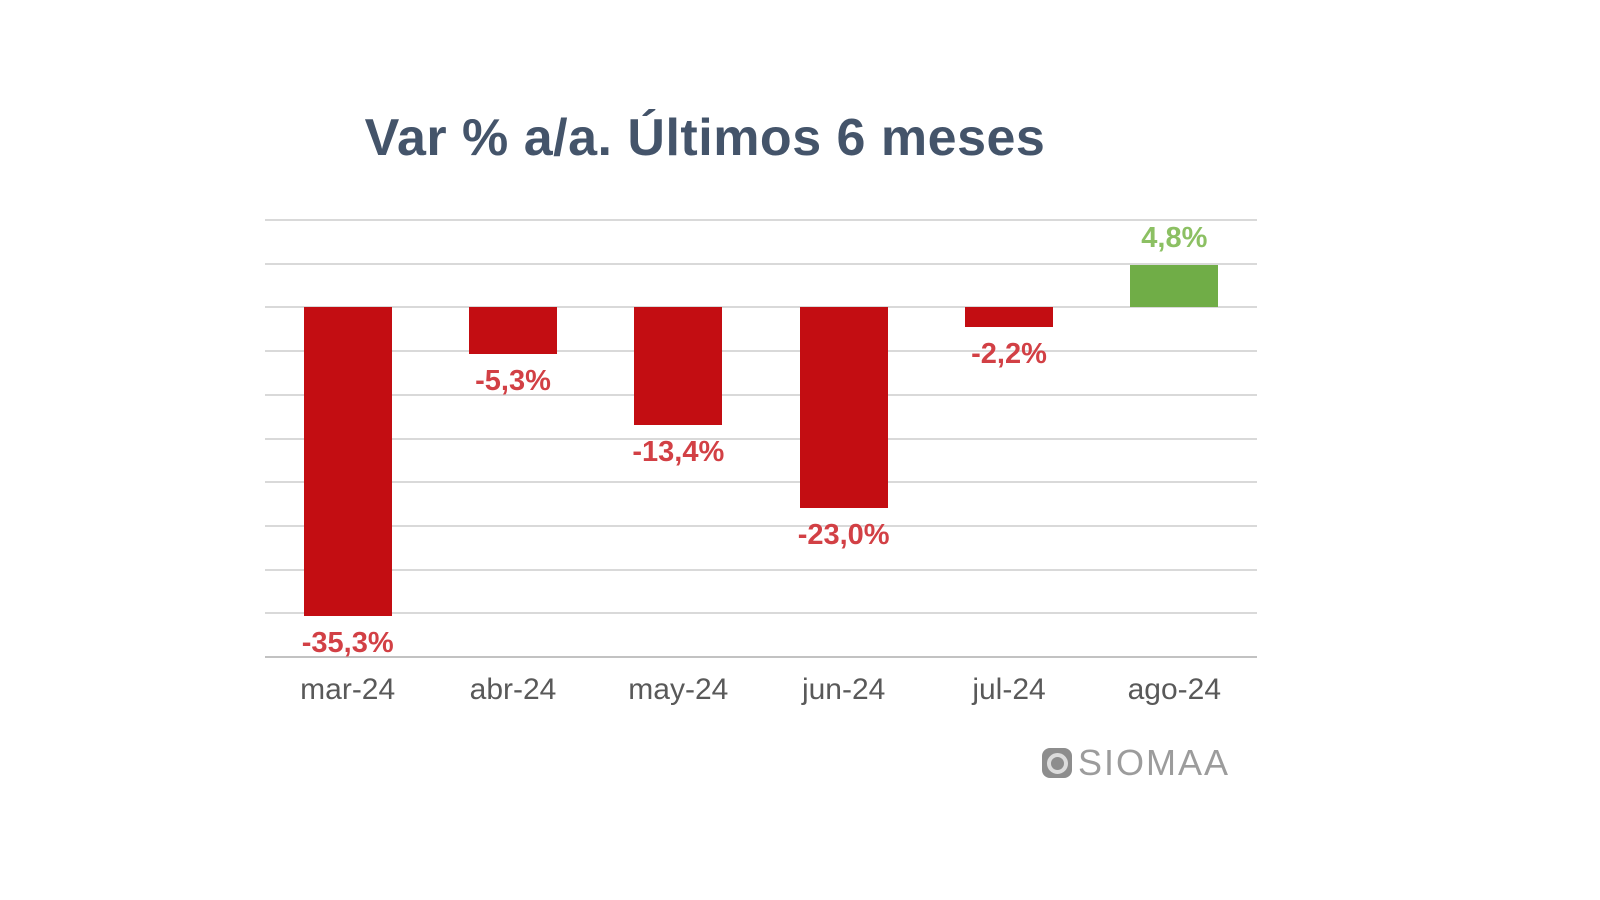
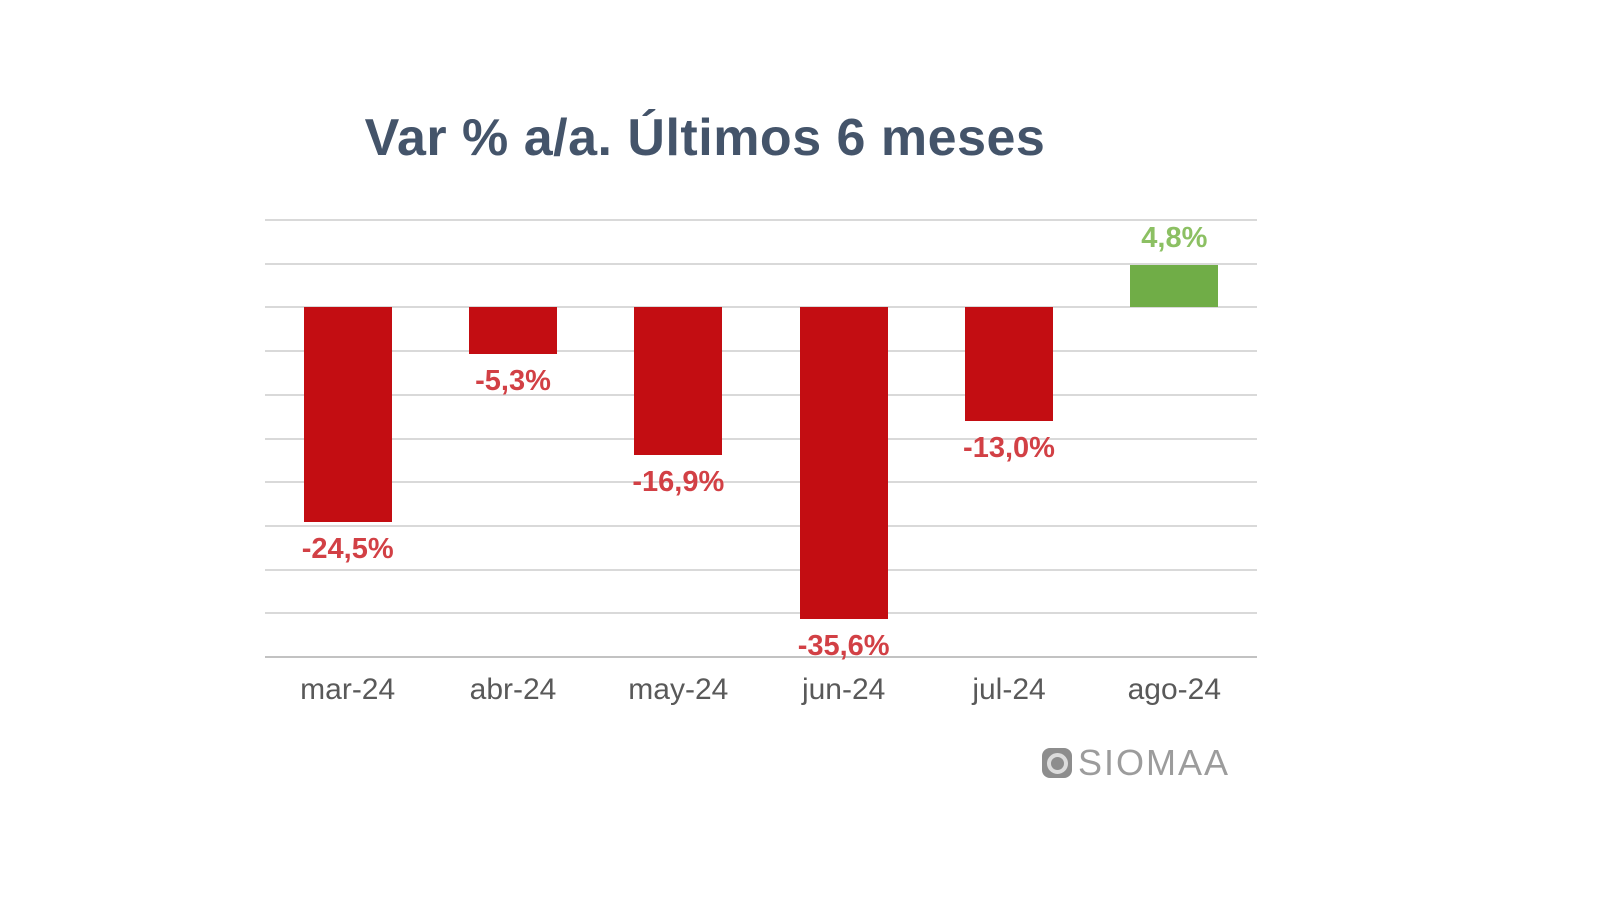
mar-24: -35,3% -> -24,5%
may-24: -13,4% -> -16,9%
jun-24: -23,0% -> -35,6%
jul-24: -2,2% -> -13,0%
